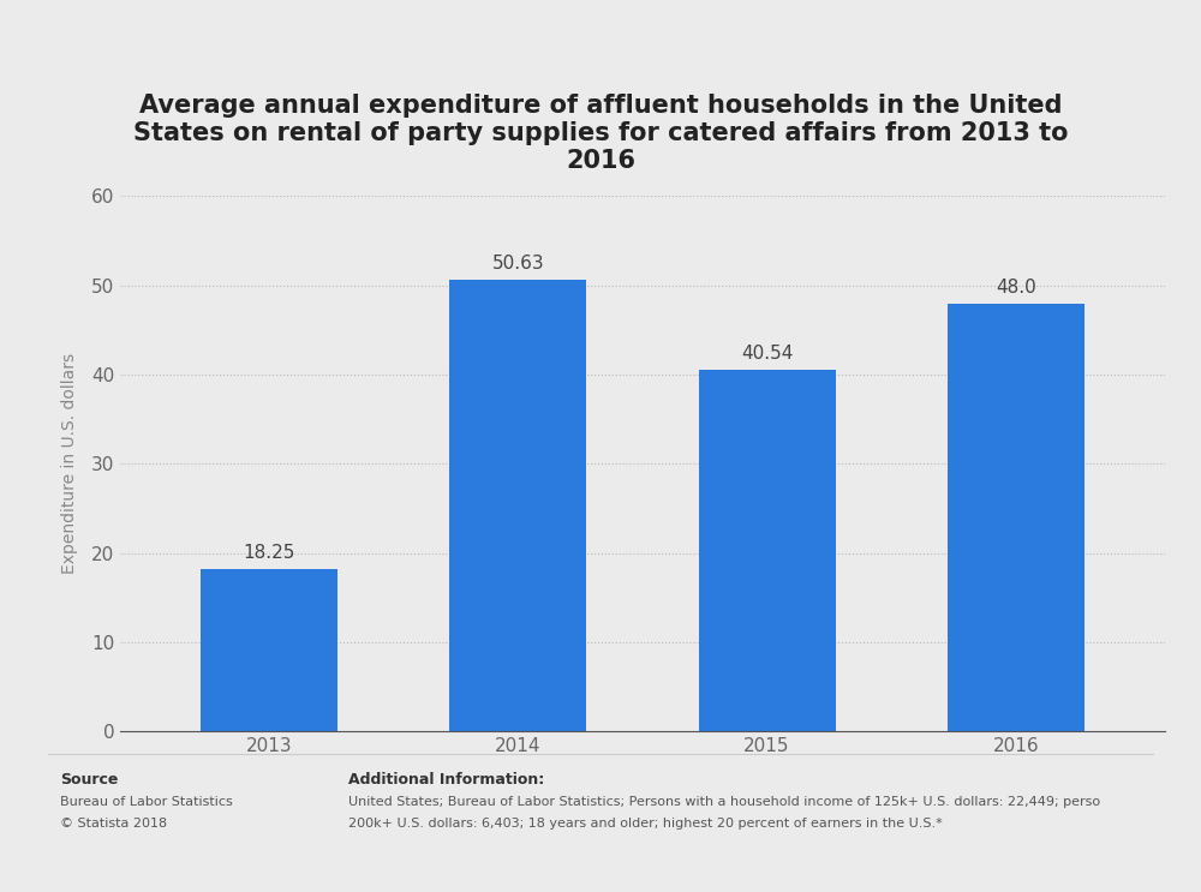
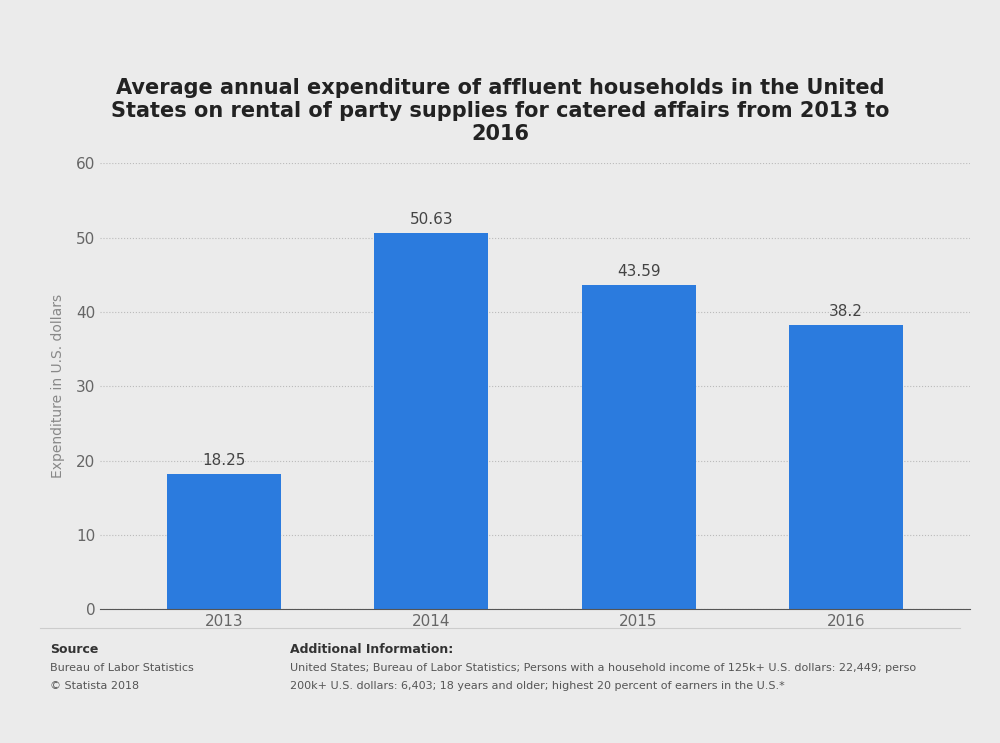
2015: 40.54 -> 43.59
2016: 48.0 -> 38.2
